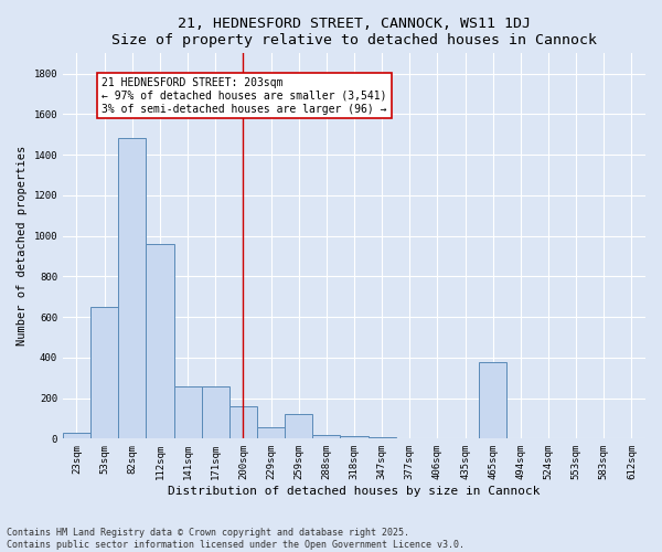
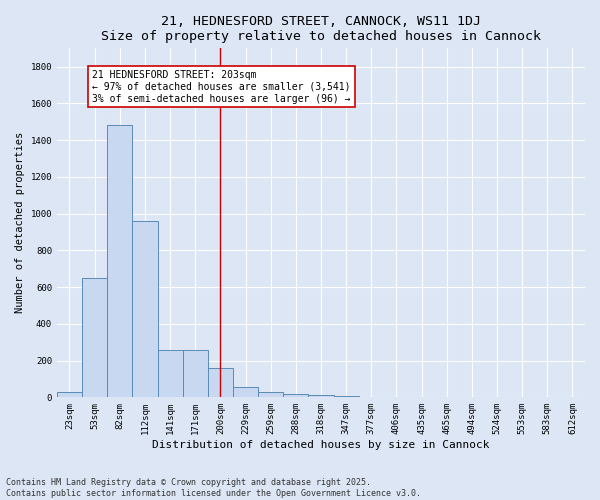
259sqm: 120 -> 30
465sqm: 380 -> 0
